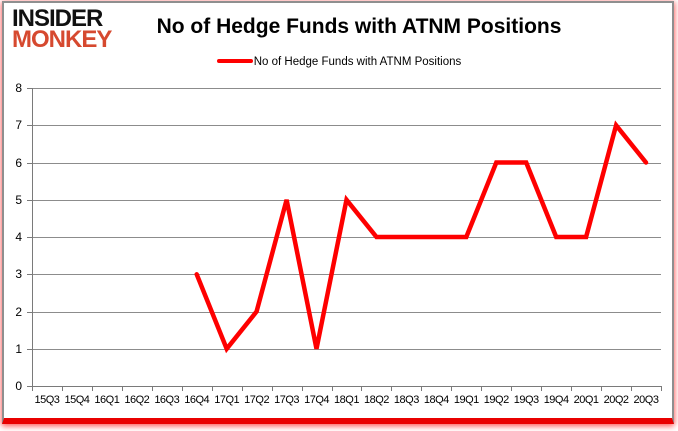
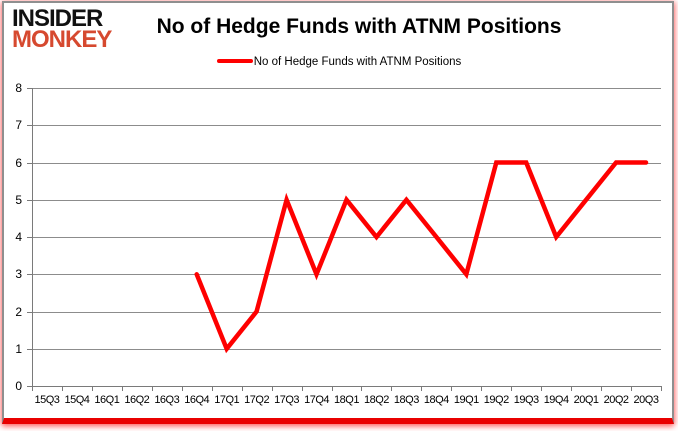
17Q4: 1 -> 3
18Q3: 4 -> 5
19Q1: 4 -> 3
20Q1: 4 -> 5
20Q2: 7 -> 6
